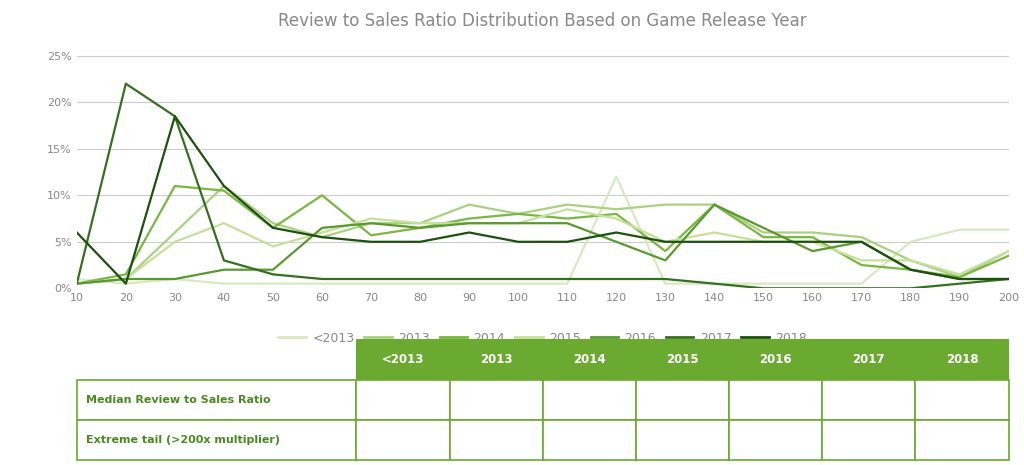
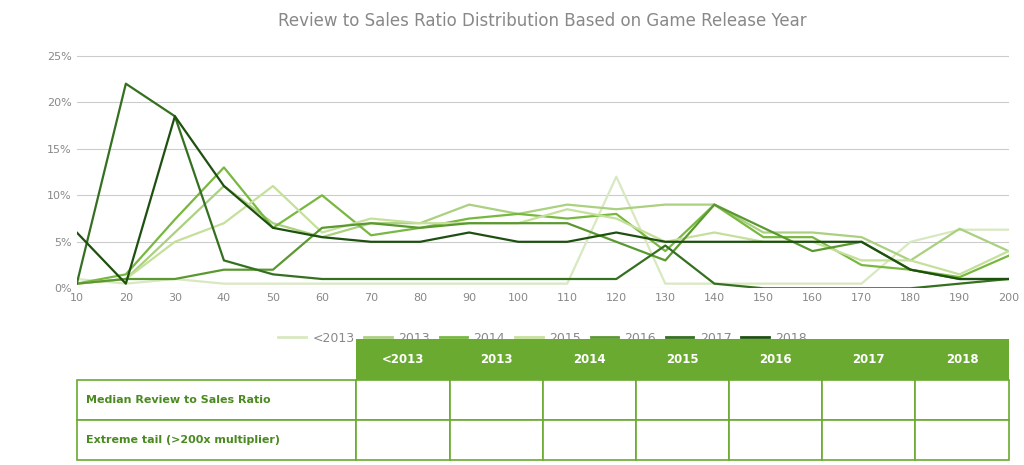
2014/30: 11.0% -> 7.4%
2014/40: 10.5% -> 13.0%
2015/50: 4.5% -> 11.0%
2017/130: 1.0% -> 4.6%
2013/190: 1.2% -> 6.4%
